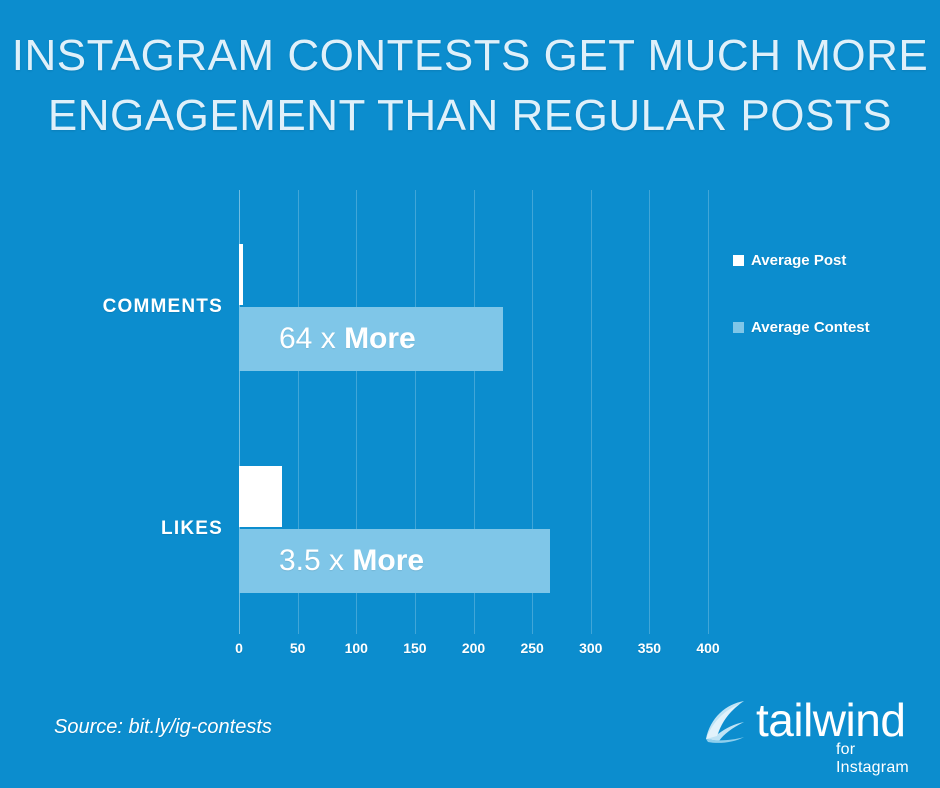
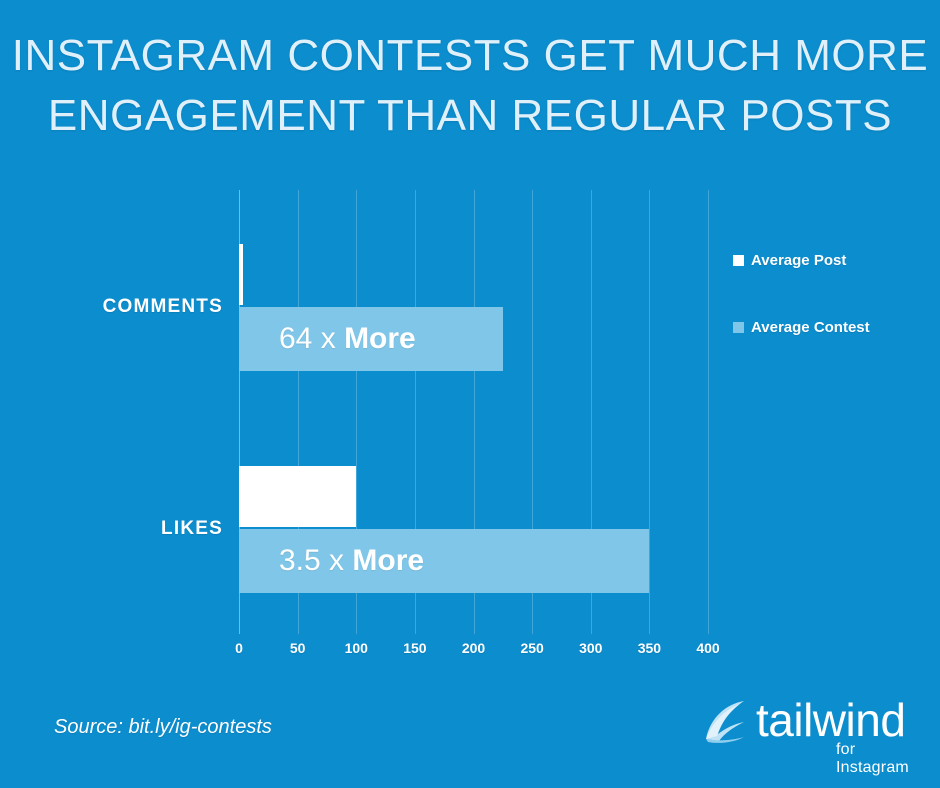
Average Post/LIKES: 37 -> 100
Average Contest/LIKES: 265 -> 350
